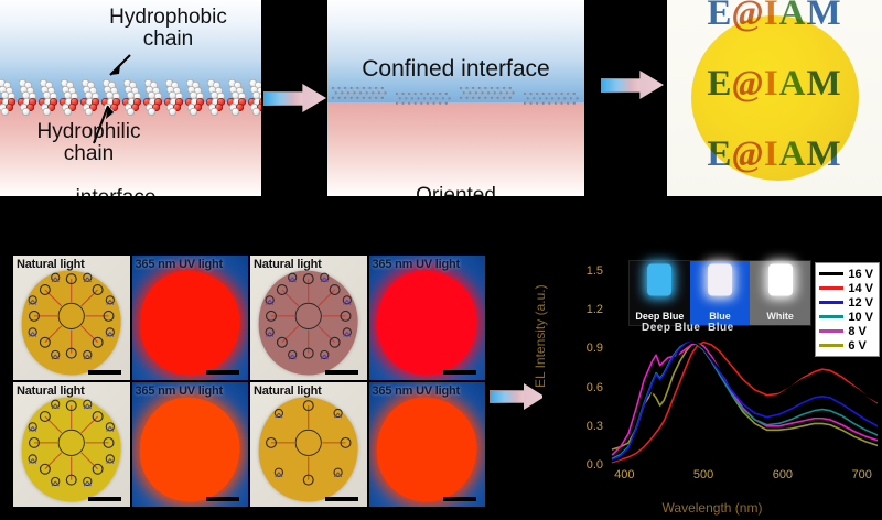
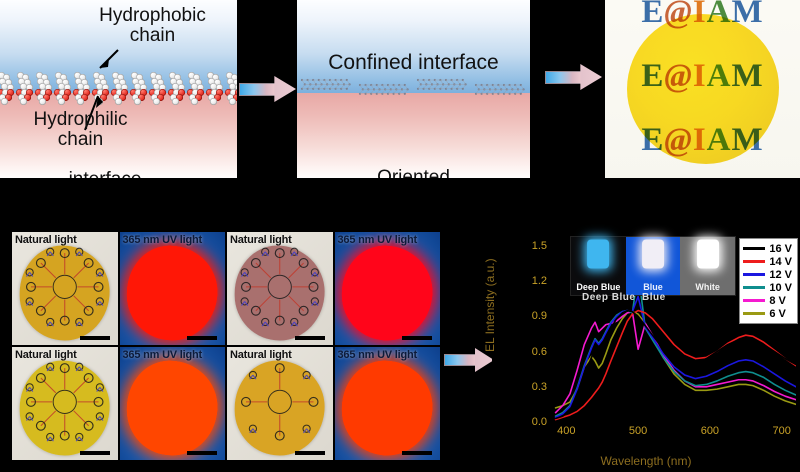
12 V/500: 0.90 -> 1.07
10 V/500: 0.89 -> 1.28
8 V/500: 0.92 -> 0.62
